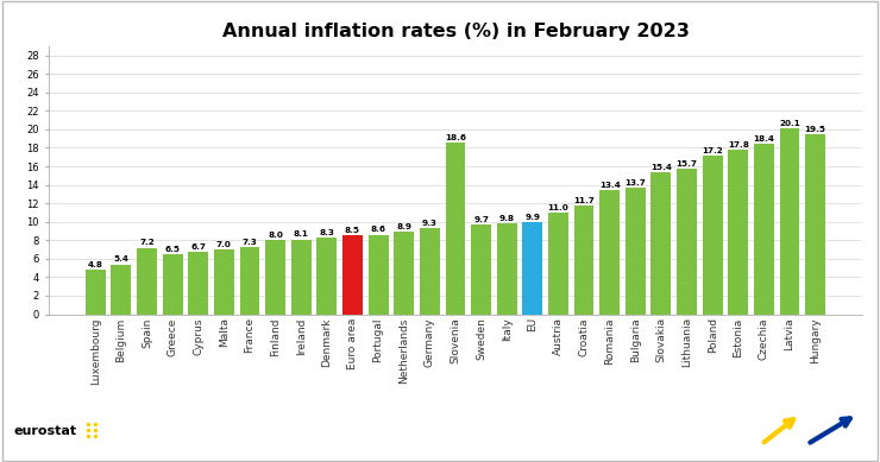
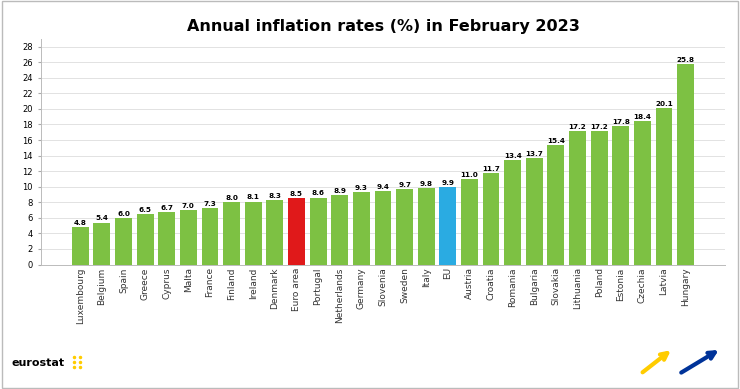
Spain: 7.2 -> 6.0
Slovenia: 18.6 -> 9.4
Lithuania: 15.7 -> 17.2
Hungary: 19.5 -> 25.8
